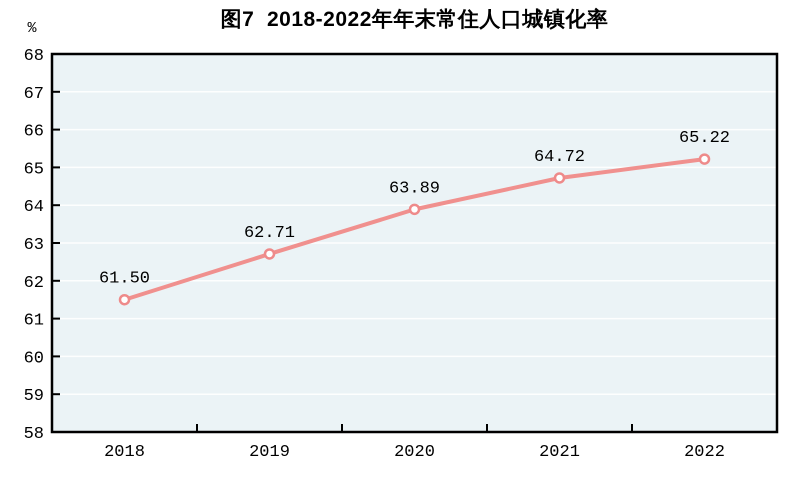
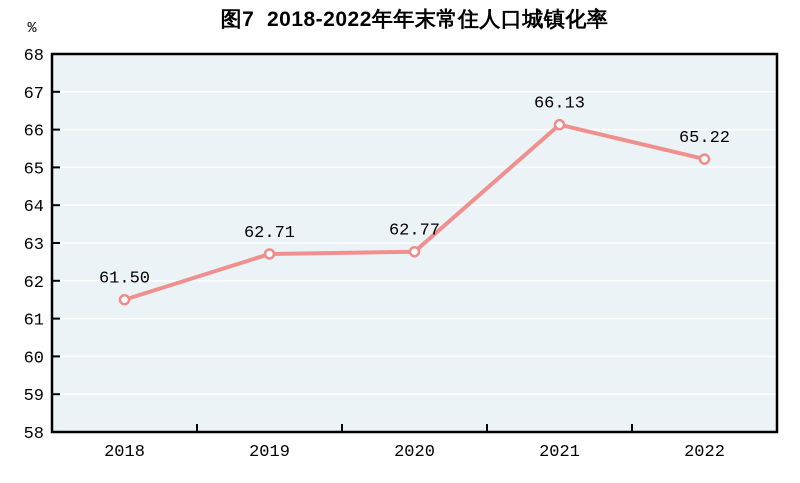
2020: 63.89 -> 62.77
2021: 64.72 -> 66.13
